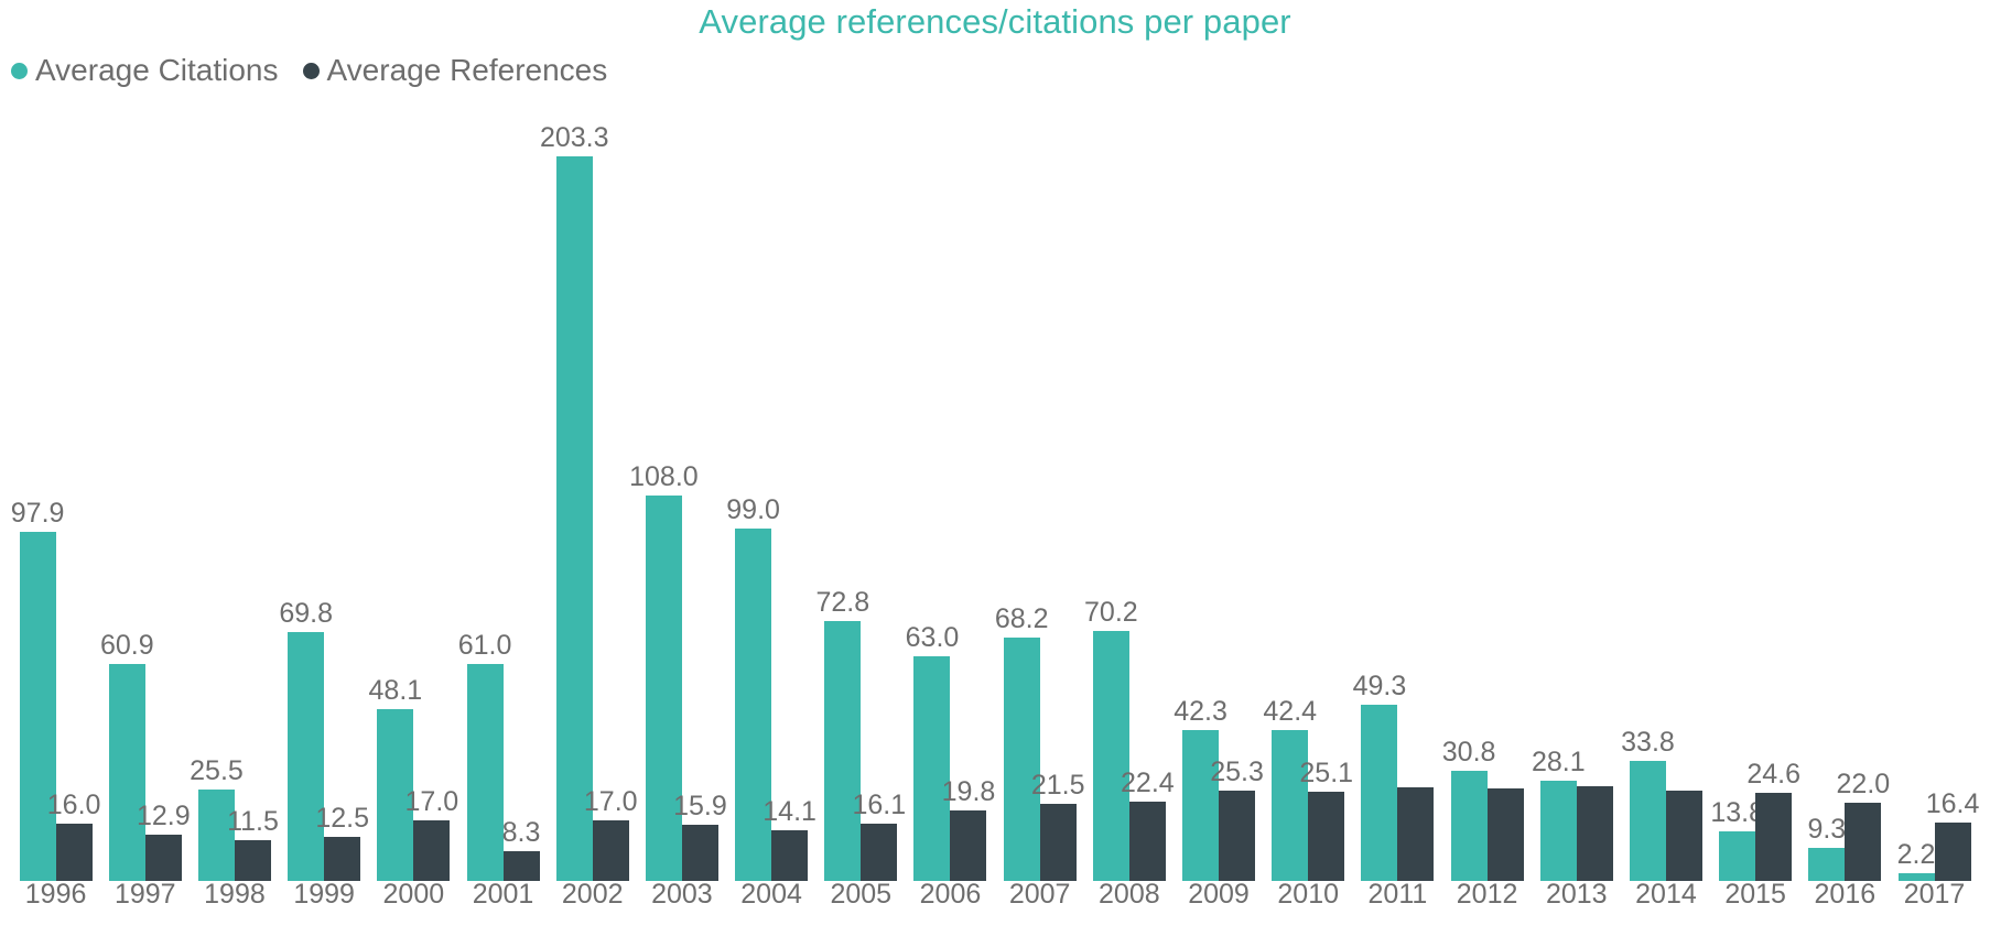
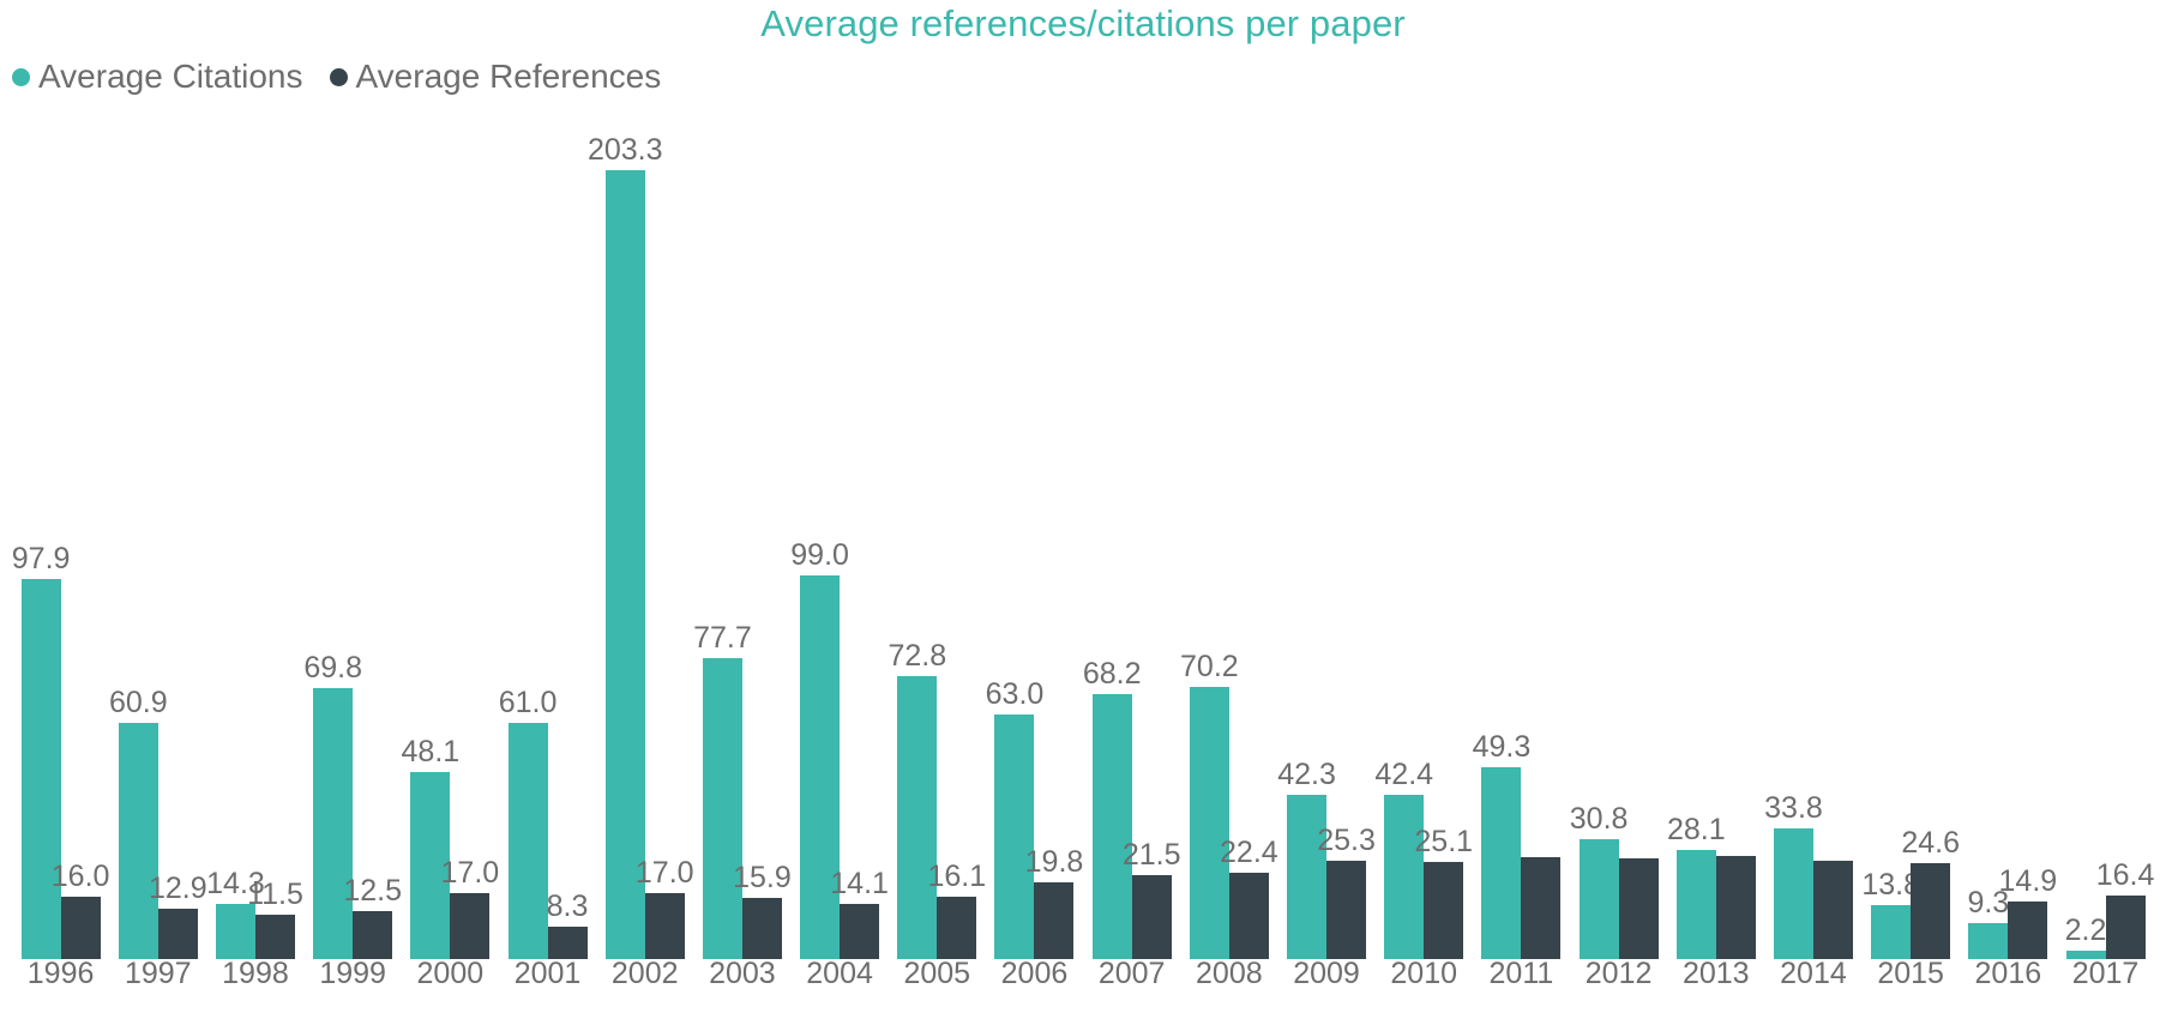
Average Citations/1998: 25.5 -> 14.3
Average Citations/2003: 108.0 -> 77.7
Average References/2016: 22.0 -> 14.9
